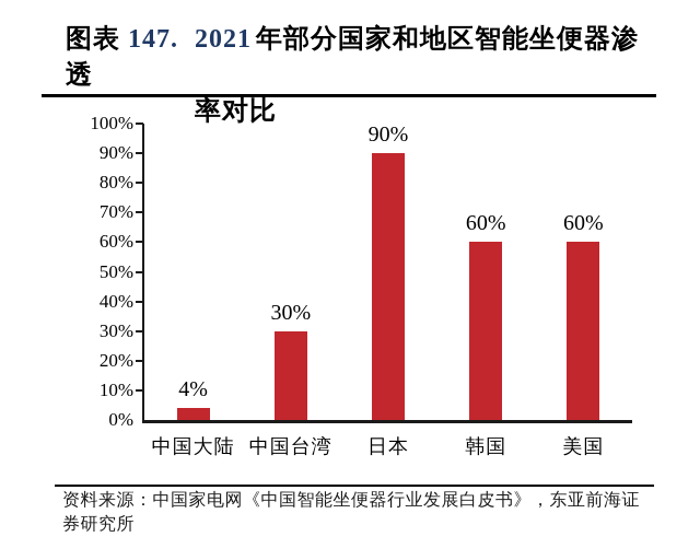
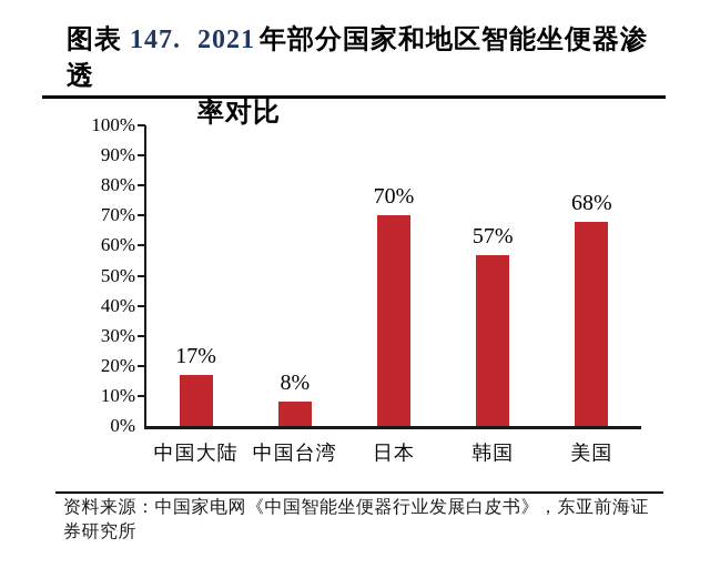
中国大陆: 4% -> 17%
中国台湾: 30% -> 8%
日本: 90% -> 70%
韩国: 60% -> 57%
美国: 60% -> 68%
